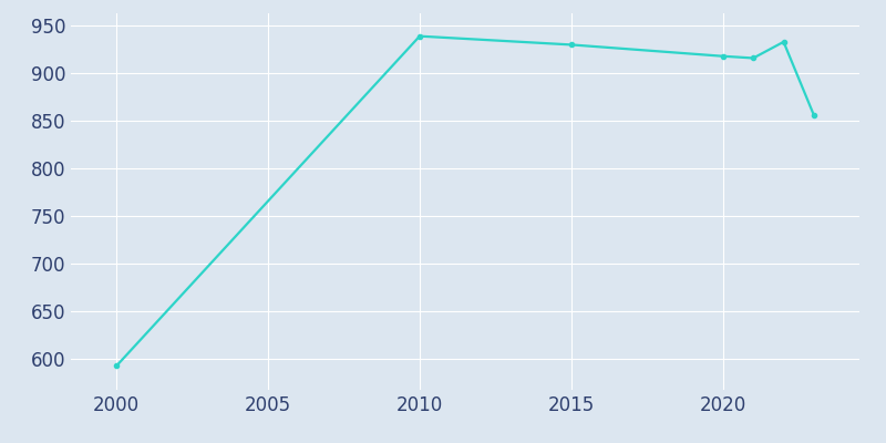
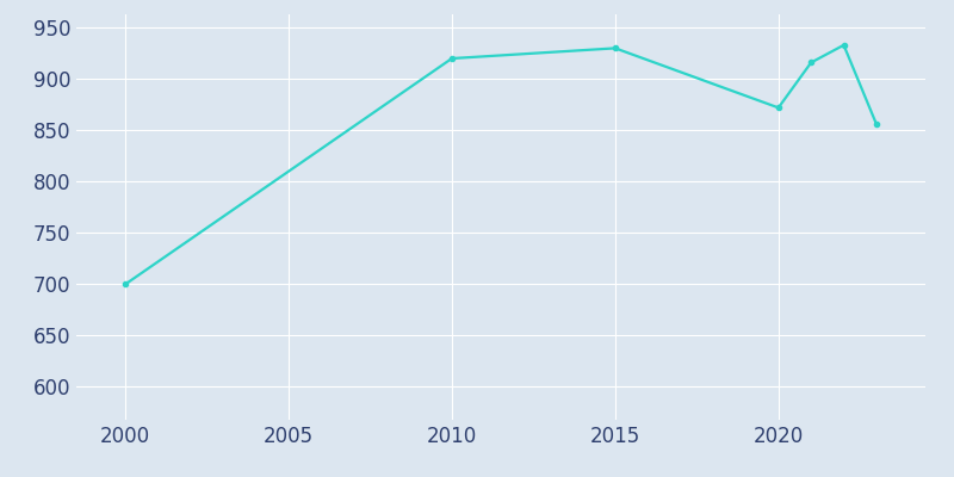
2000: 593 -> 700
2010: 939 -> 920
2020: 918 -> 872
